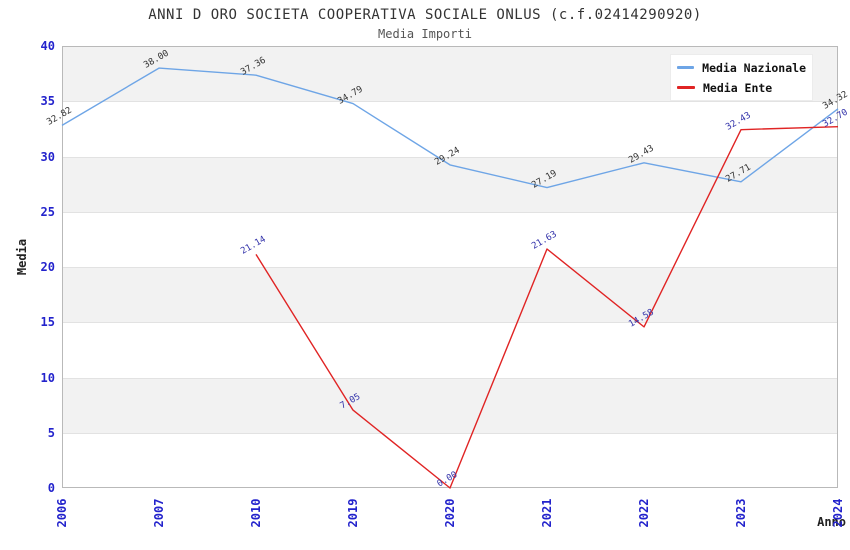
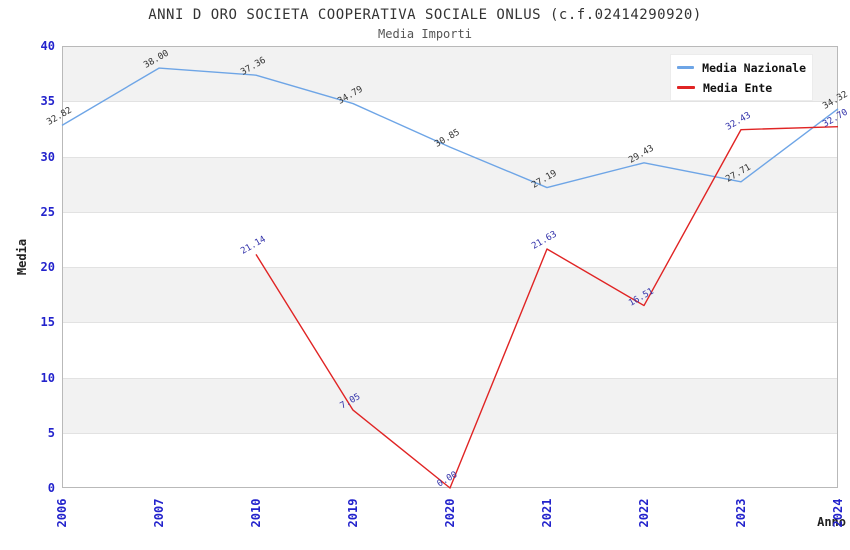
Media Nazionale/2020: 29.24 -> 30.85
Media Ente/2022: 14.58 -> 16.51
